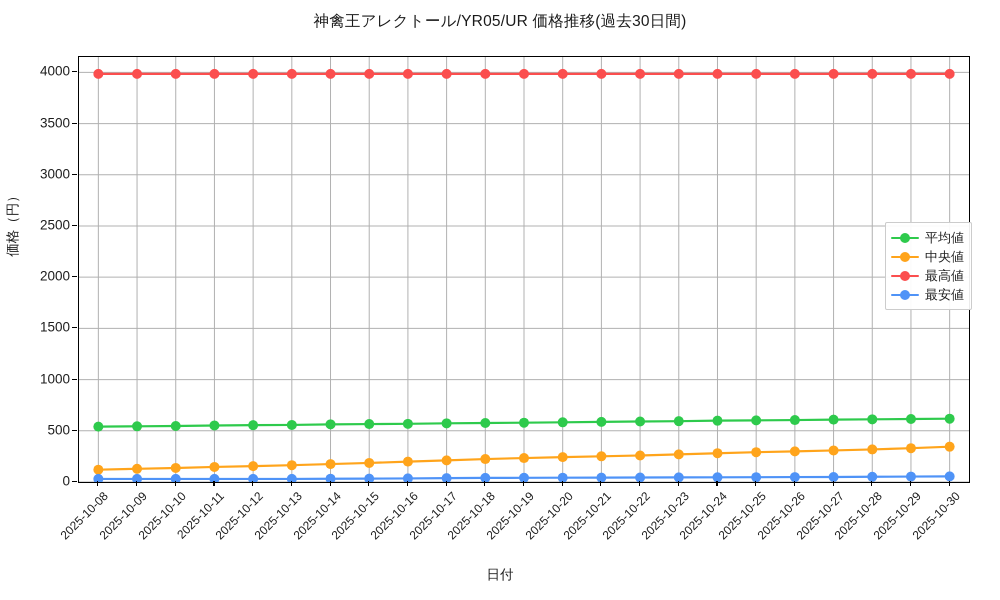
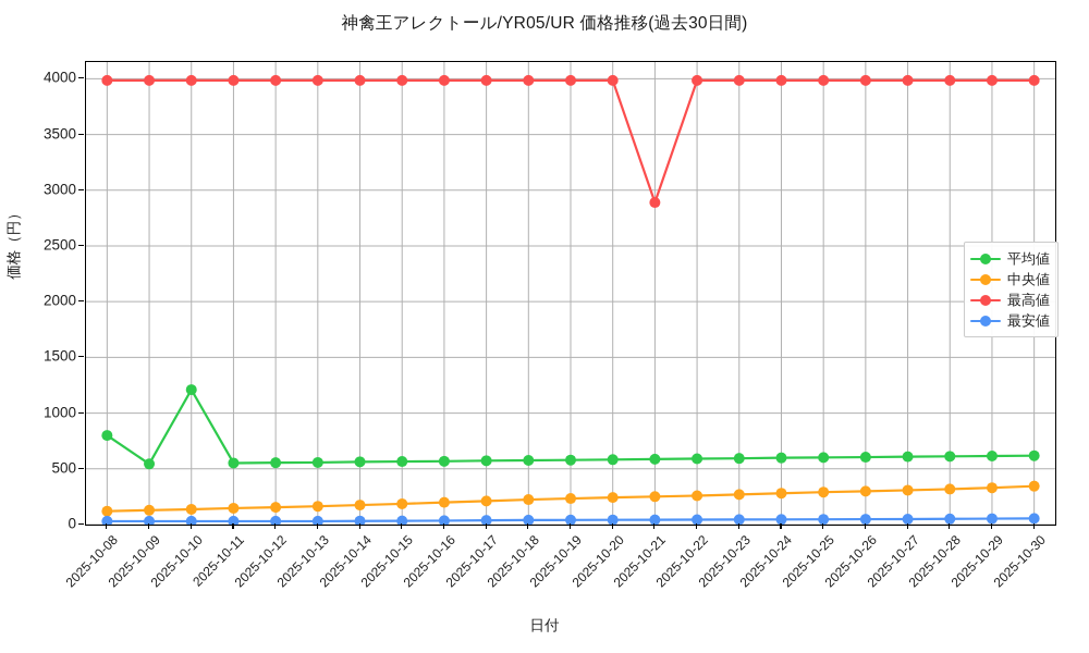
平均値/2025-10-08: 540 -> 800
平均値/2025-10-10: 550 -> 1210
最高値/2025-10-21: 3980 -> 2890
